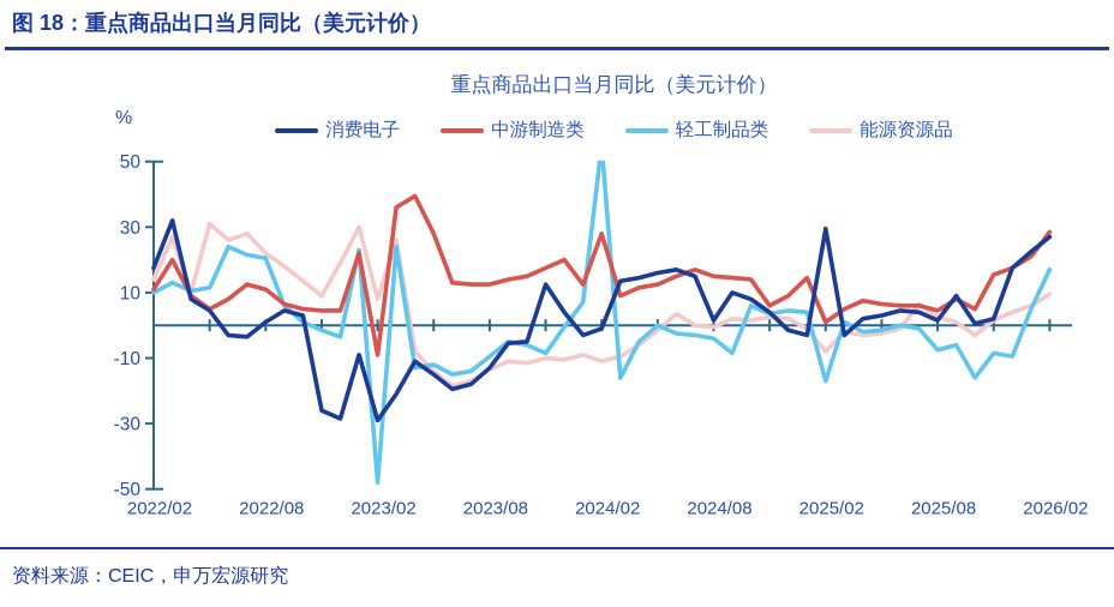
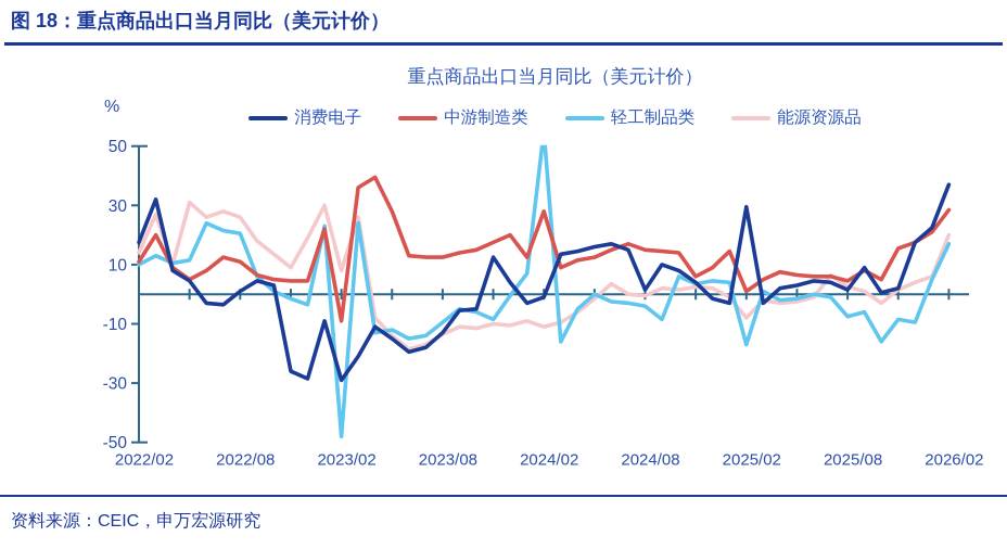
能源资源品/2022/08: 22 -> 26
能源资源品/2026/02: 10 -> 20
消费电子/2026/02: 27 -> 37
